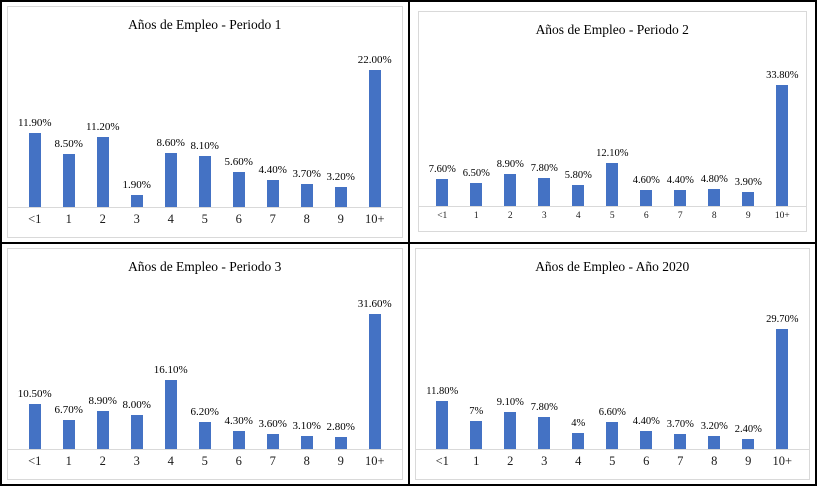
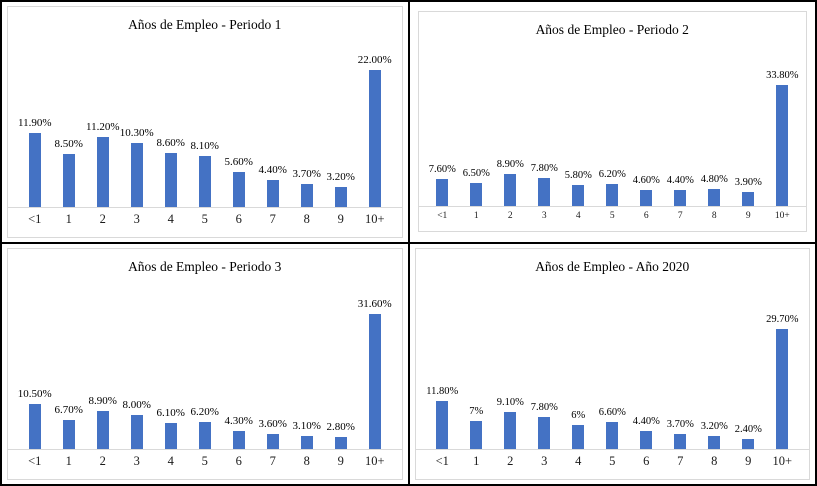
Años de Empleo - Periodo 1/3: 1.90% -> 10.30%
Años de Empleo - Periodo 2/5: 12.10% -> 6.20%
Años de Empleo - Periodo 3/4: 16.10% -> 6.10%
Años de Empleo - Año 2020/4: 4% -> 6%
